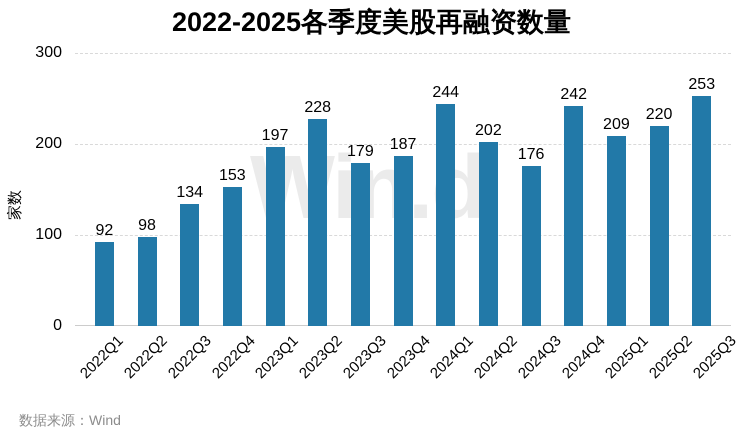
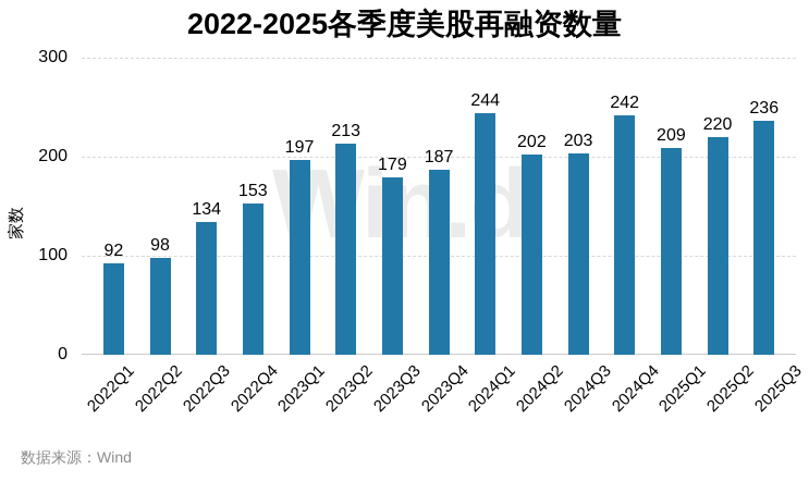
2023Q2: 228 -> 213
2024Q3: 176 -> 203
2025Q3: 253 -> 236
